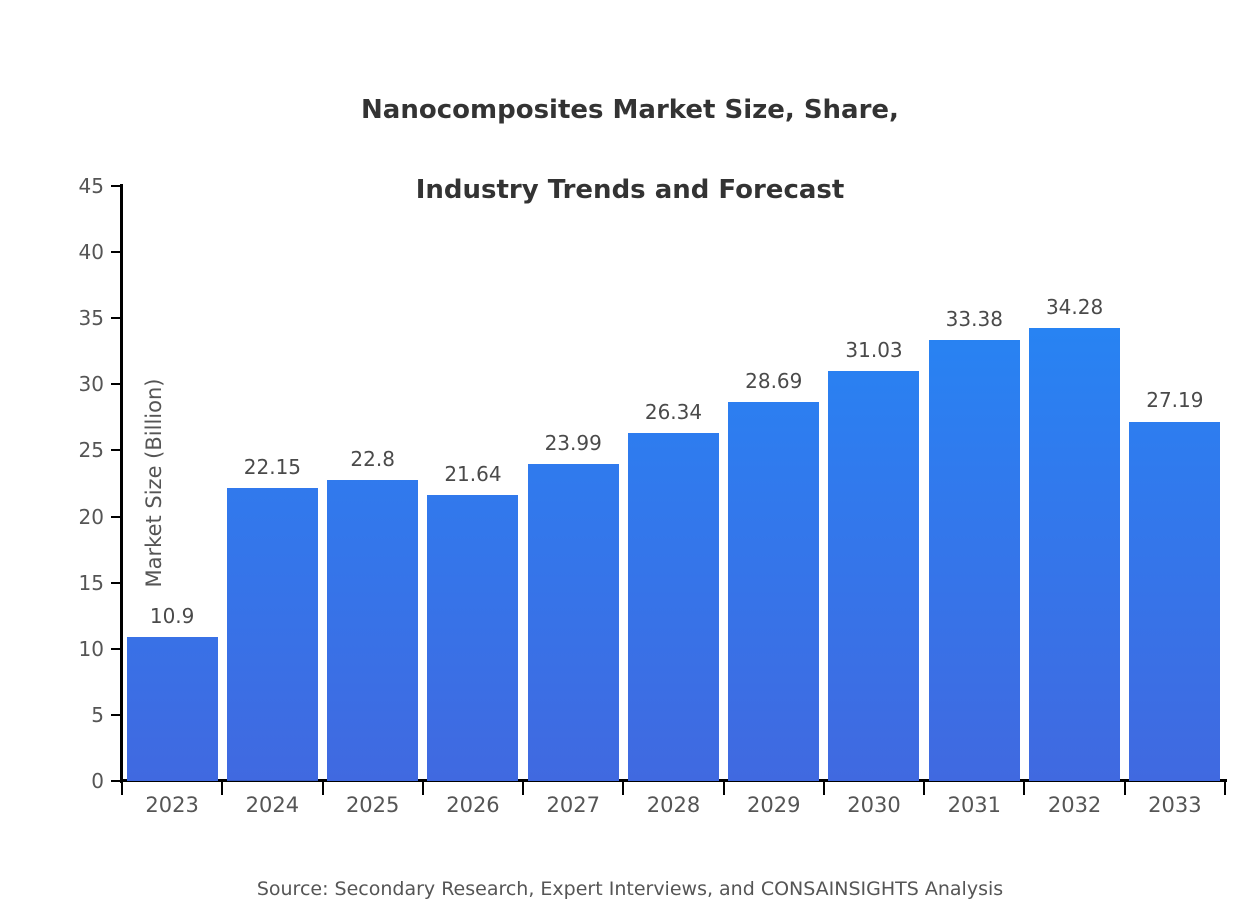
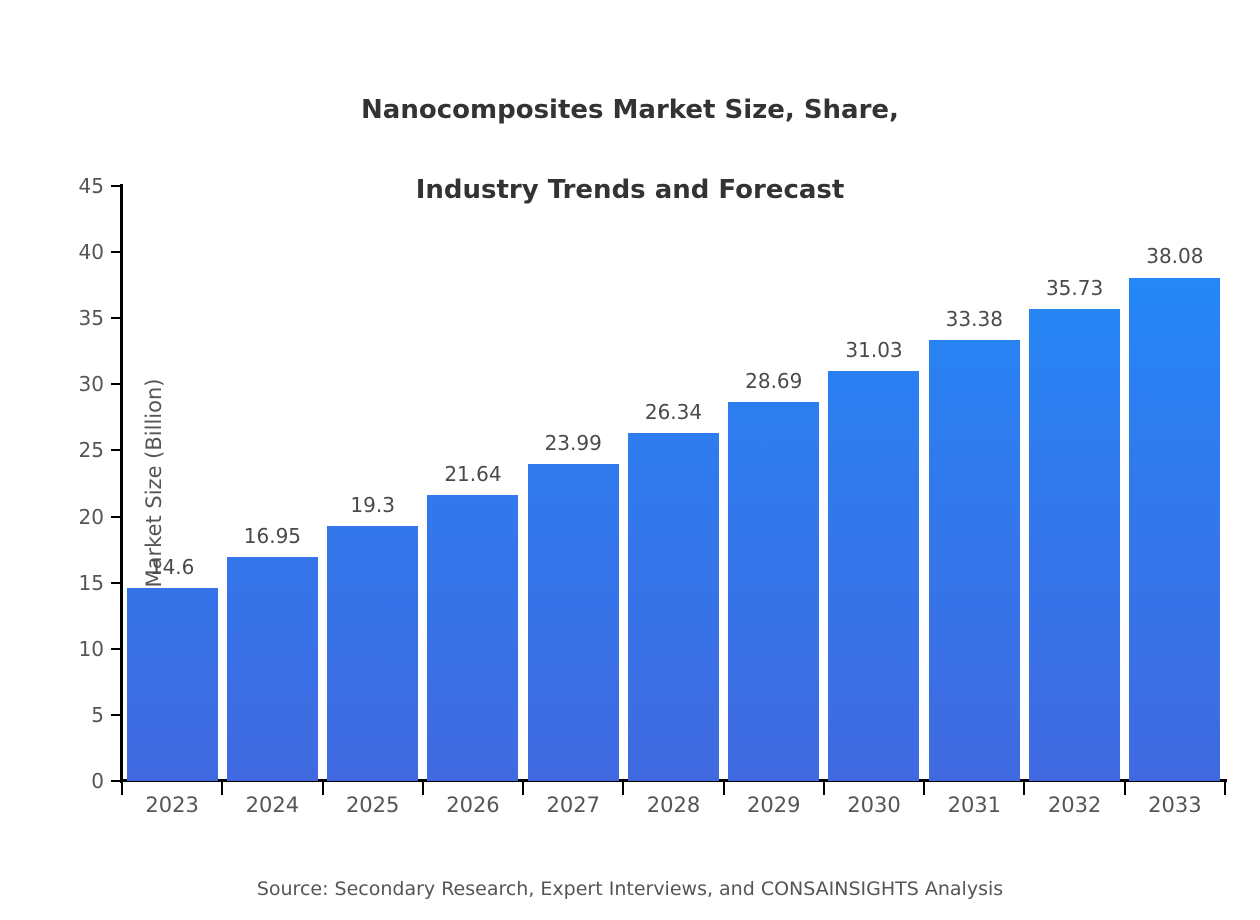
2023: 10.9 -> 14.6
2024: 22.15 -> 16.95
2025: 22.8 -> 19.3
2032: 34.28 -> 35.73
2033: 27.19 -> 38.08
